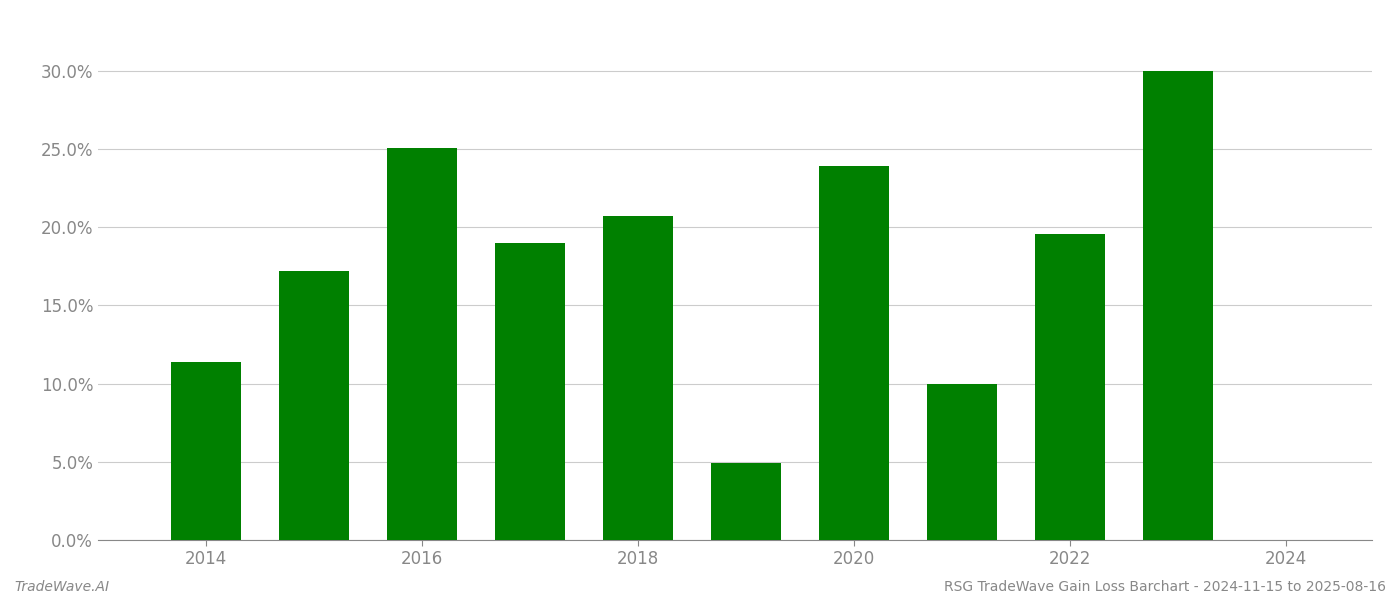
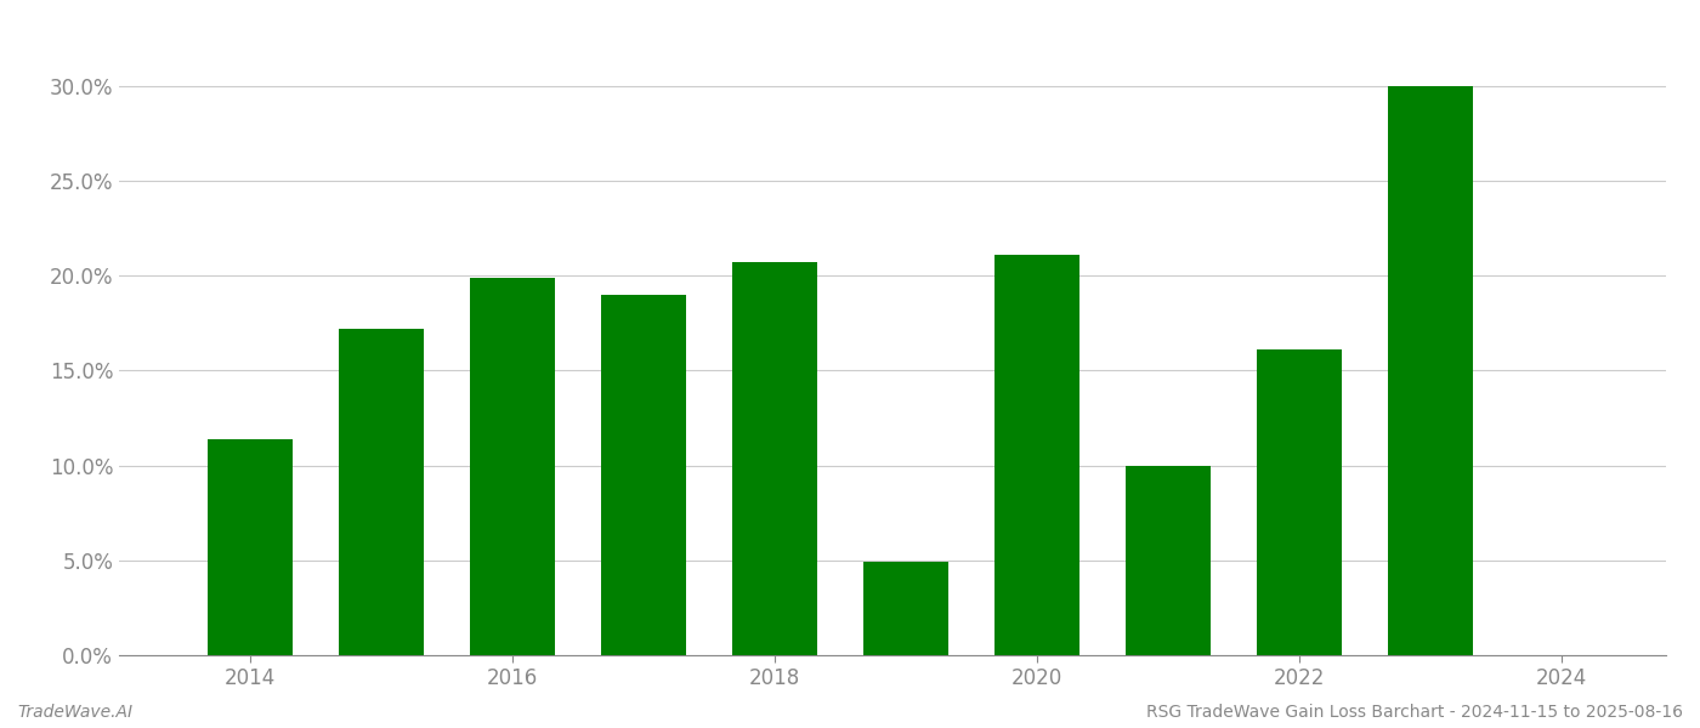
2016: 25.1% -> 19.9%
2020: 23.9% -> 21.1%
2022: 19.6% -> 16.1%
